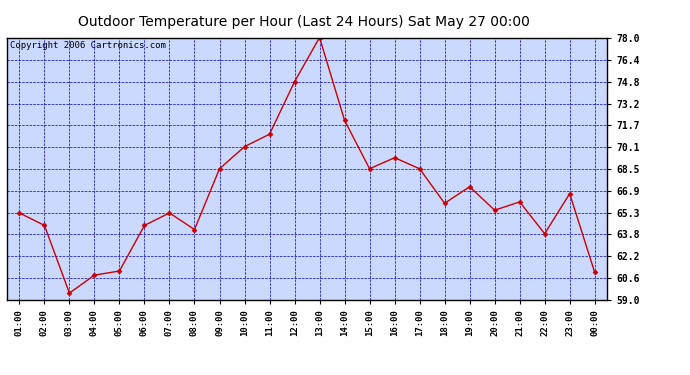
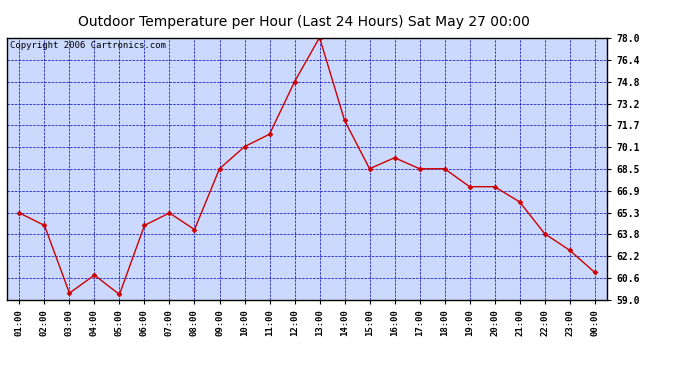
05:00: 61.1 -> 59.4
18:00: 66.0 -> 68.5
20:00: 65.5 -> 67.2
23:00: 66.7 -> 62.6
